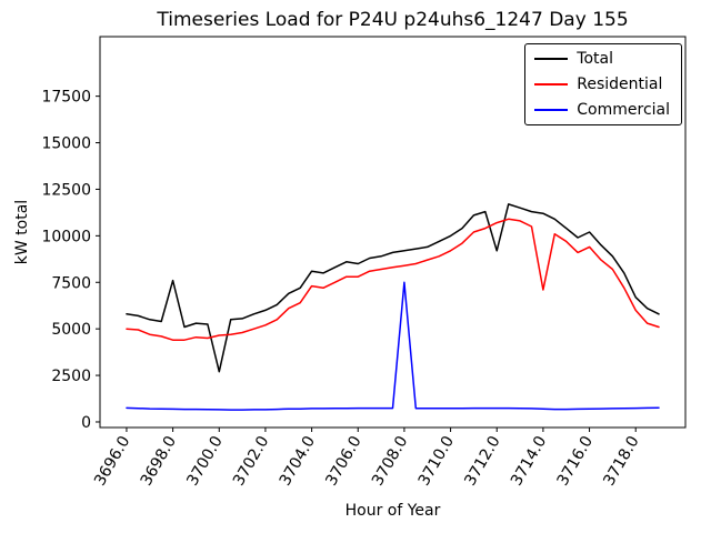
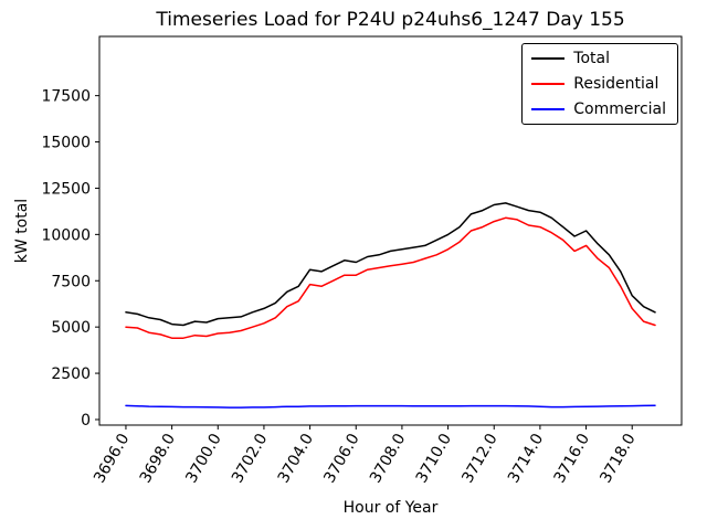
Total/3698.0: 7600 -> 5200
Total/3700.0: 2700 -> 5400
Commercial/3708.0: 7500 -> 700
Total/3712.0: 9200 -> 11600
Residential/3714.0: 7100 -> 10400
